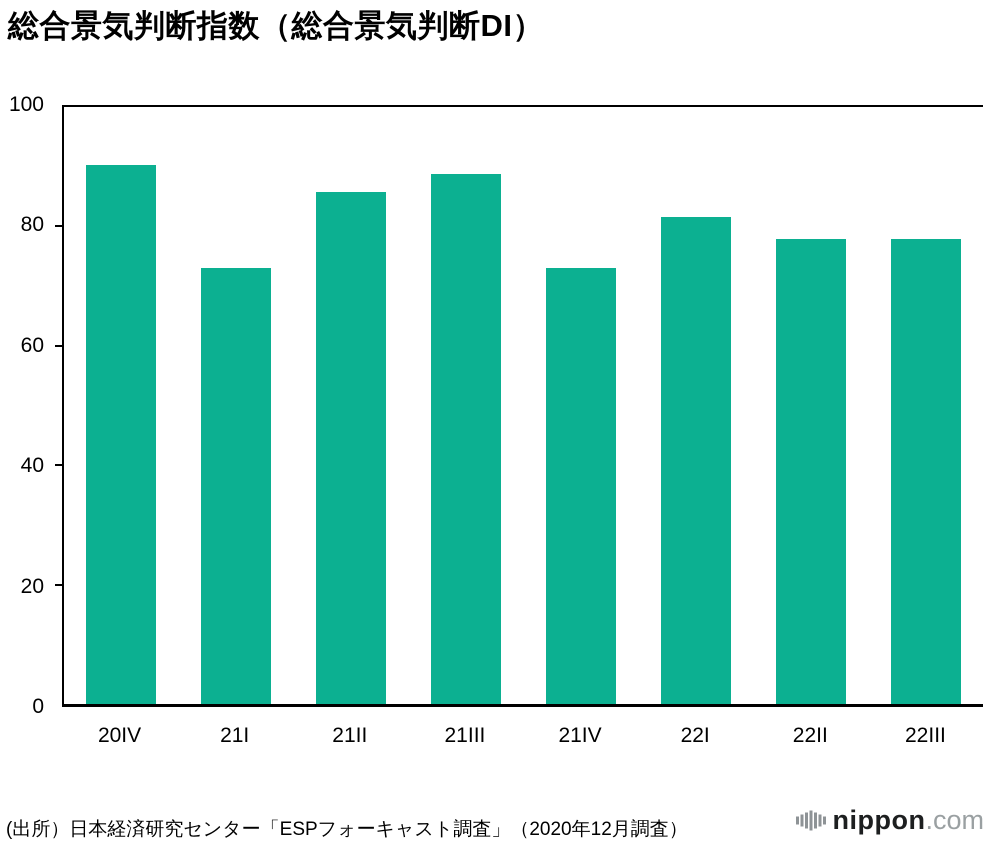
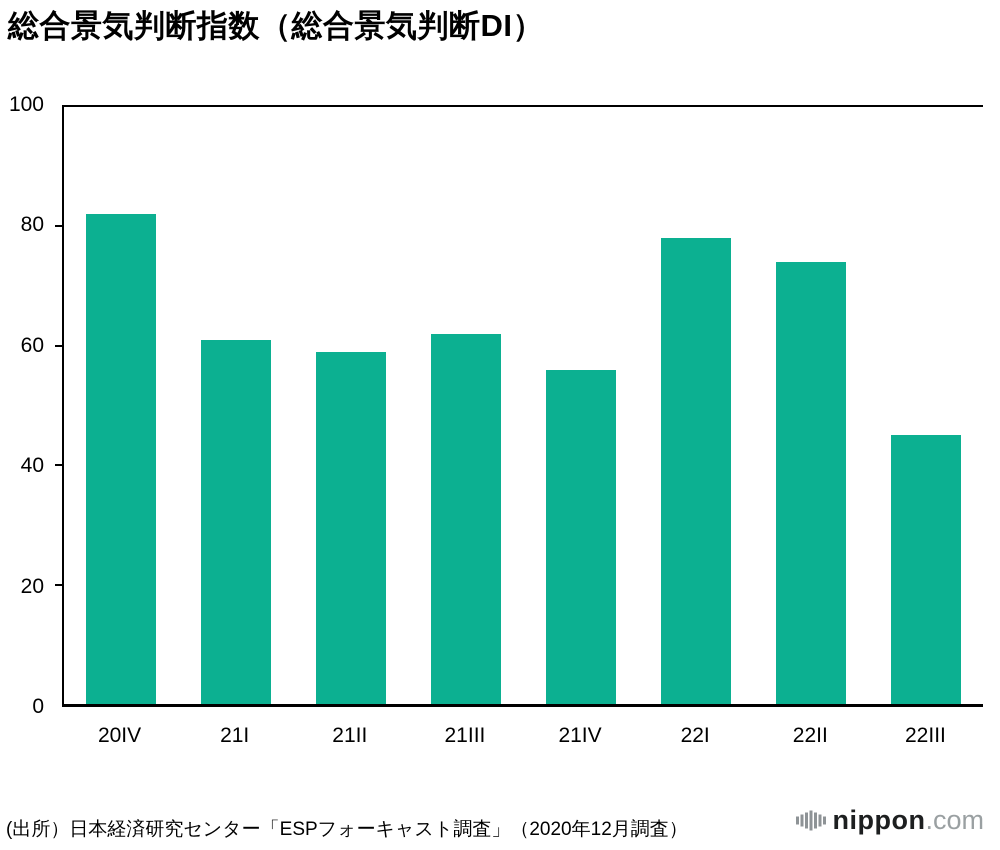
20IV: 90 -> 82
21I: 73 -> 61
21II: 86 -> 59
21III: 89 -> 62
21IV: 73 -> 56
22I: 82 -> 78
22II: 78 -> 74
22III: 78 -> 45
